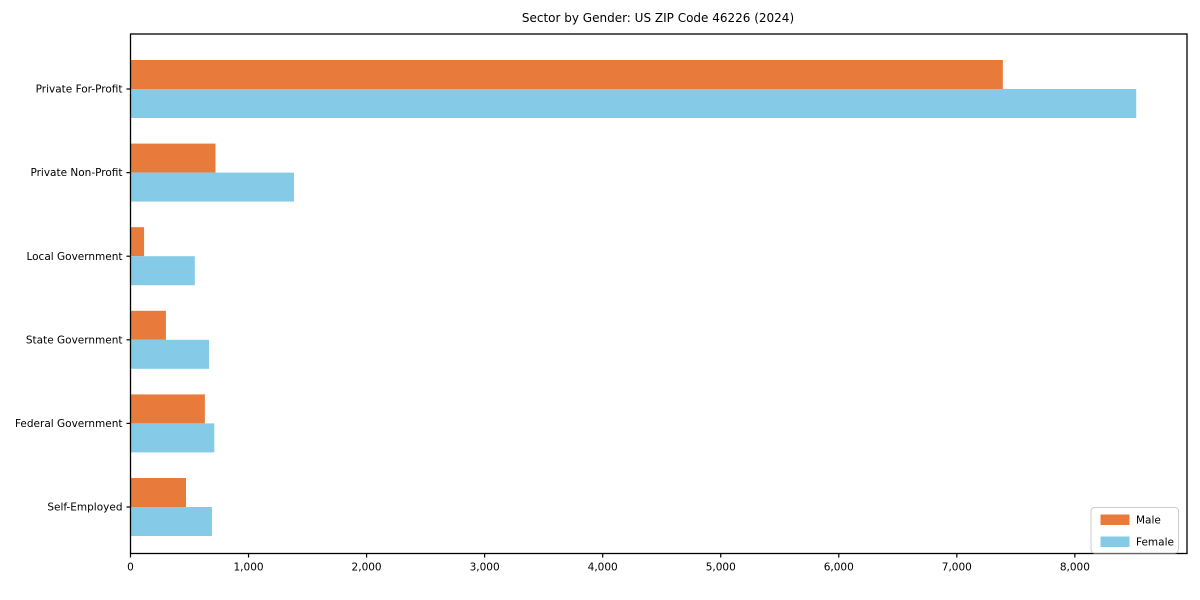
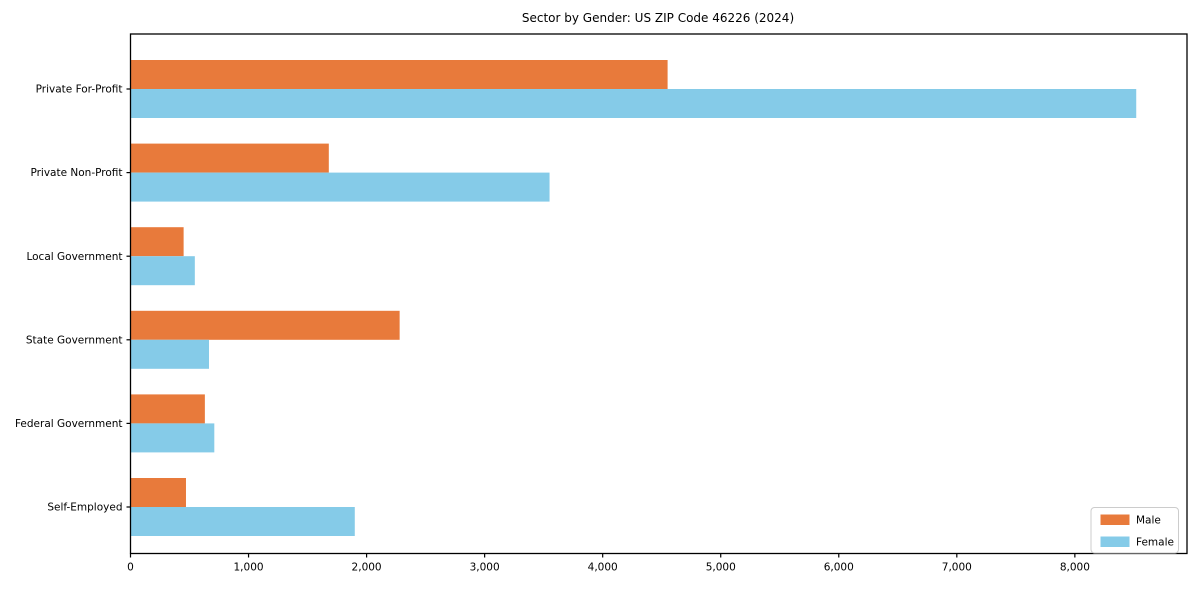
Male/Private For-Profit: 7390 -> 4550
Male/Private Non-Profit: 720 -> 1680
Female/Private Non-Profit: 1380 -> 3550
Male/Local Government: 120 -> 450
Male/State Government: 300 -> 2280
Female/Self-Employed: 690 -> 1900
